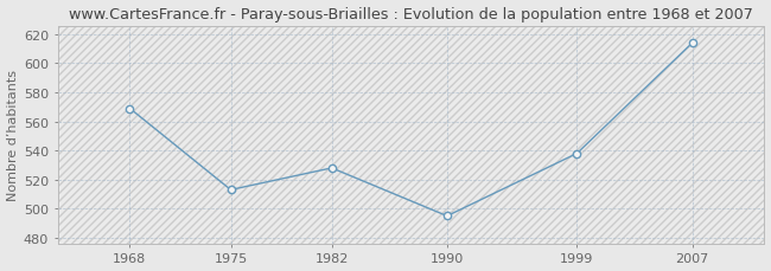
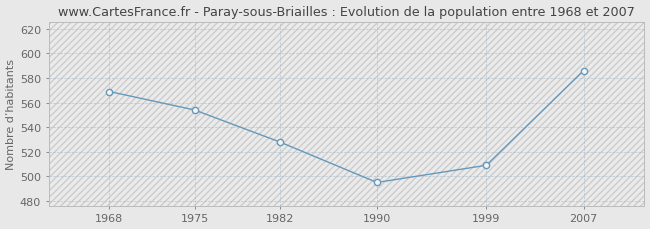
1975: 513 -> 554
1999: 538 -> 509
2007: 614 -> 586
